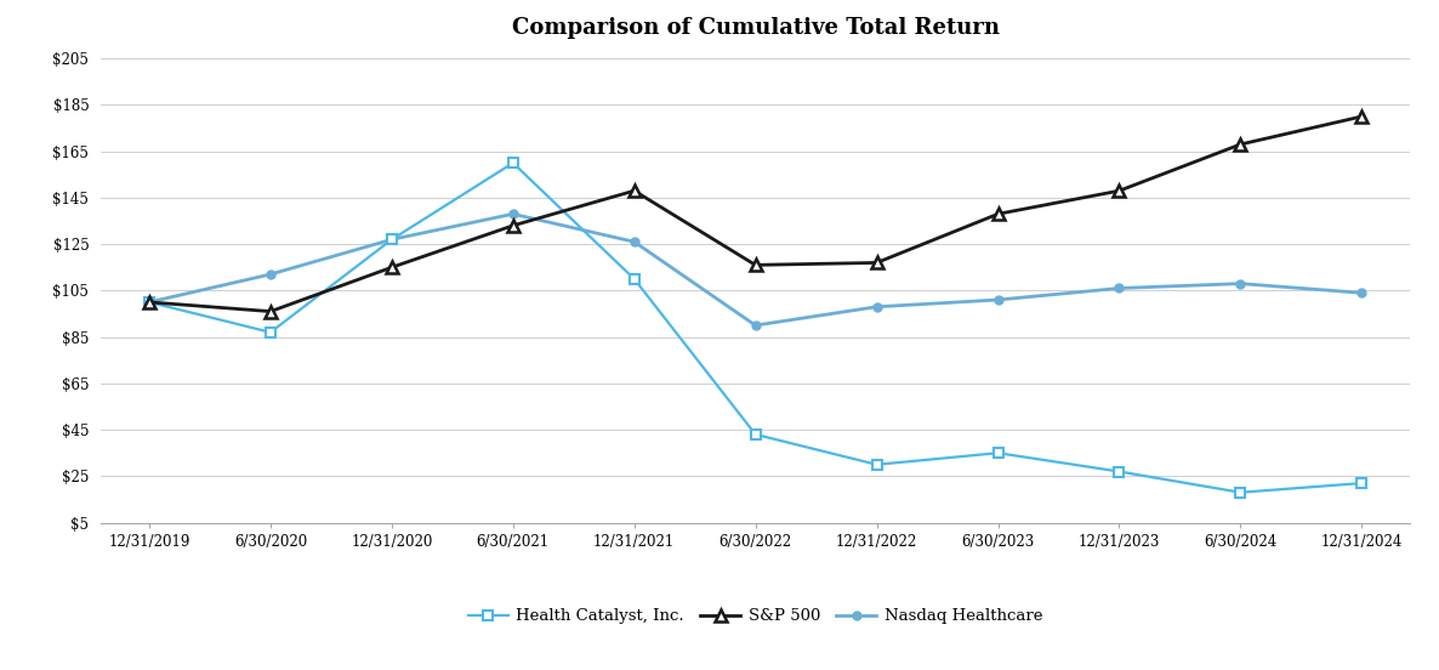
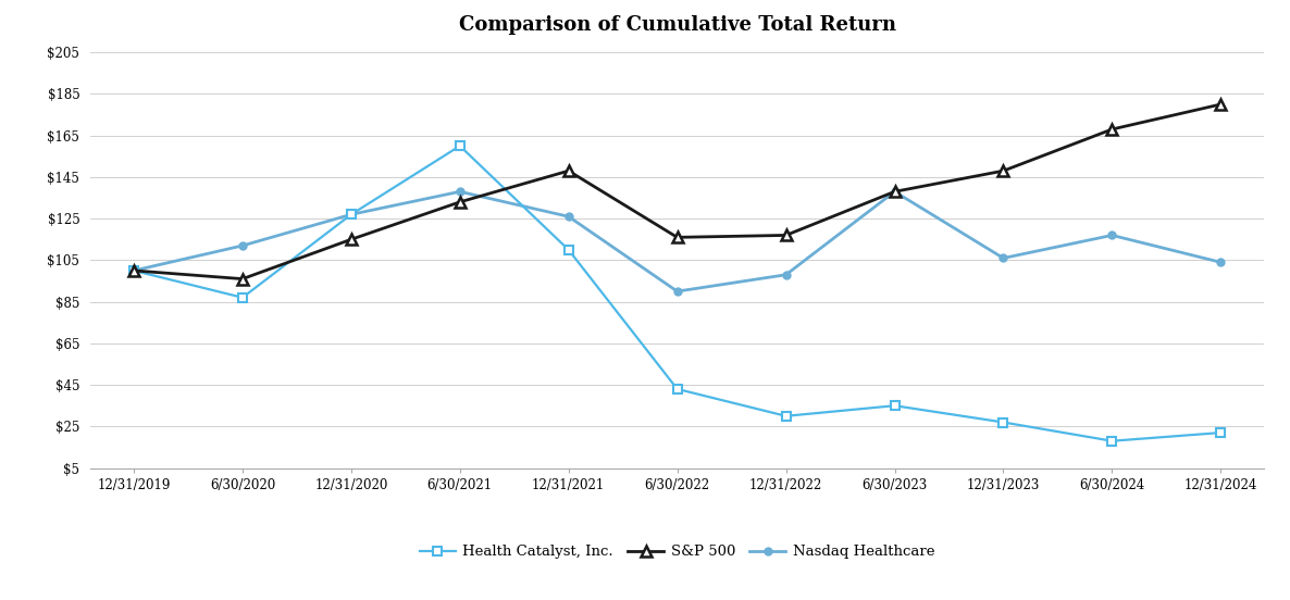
Nasdaq Healthcare/6/30/2023: $101 -> $138
Nasdaq Healthcare/6/30/2024: $108 -> $117
